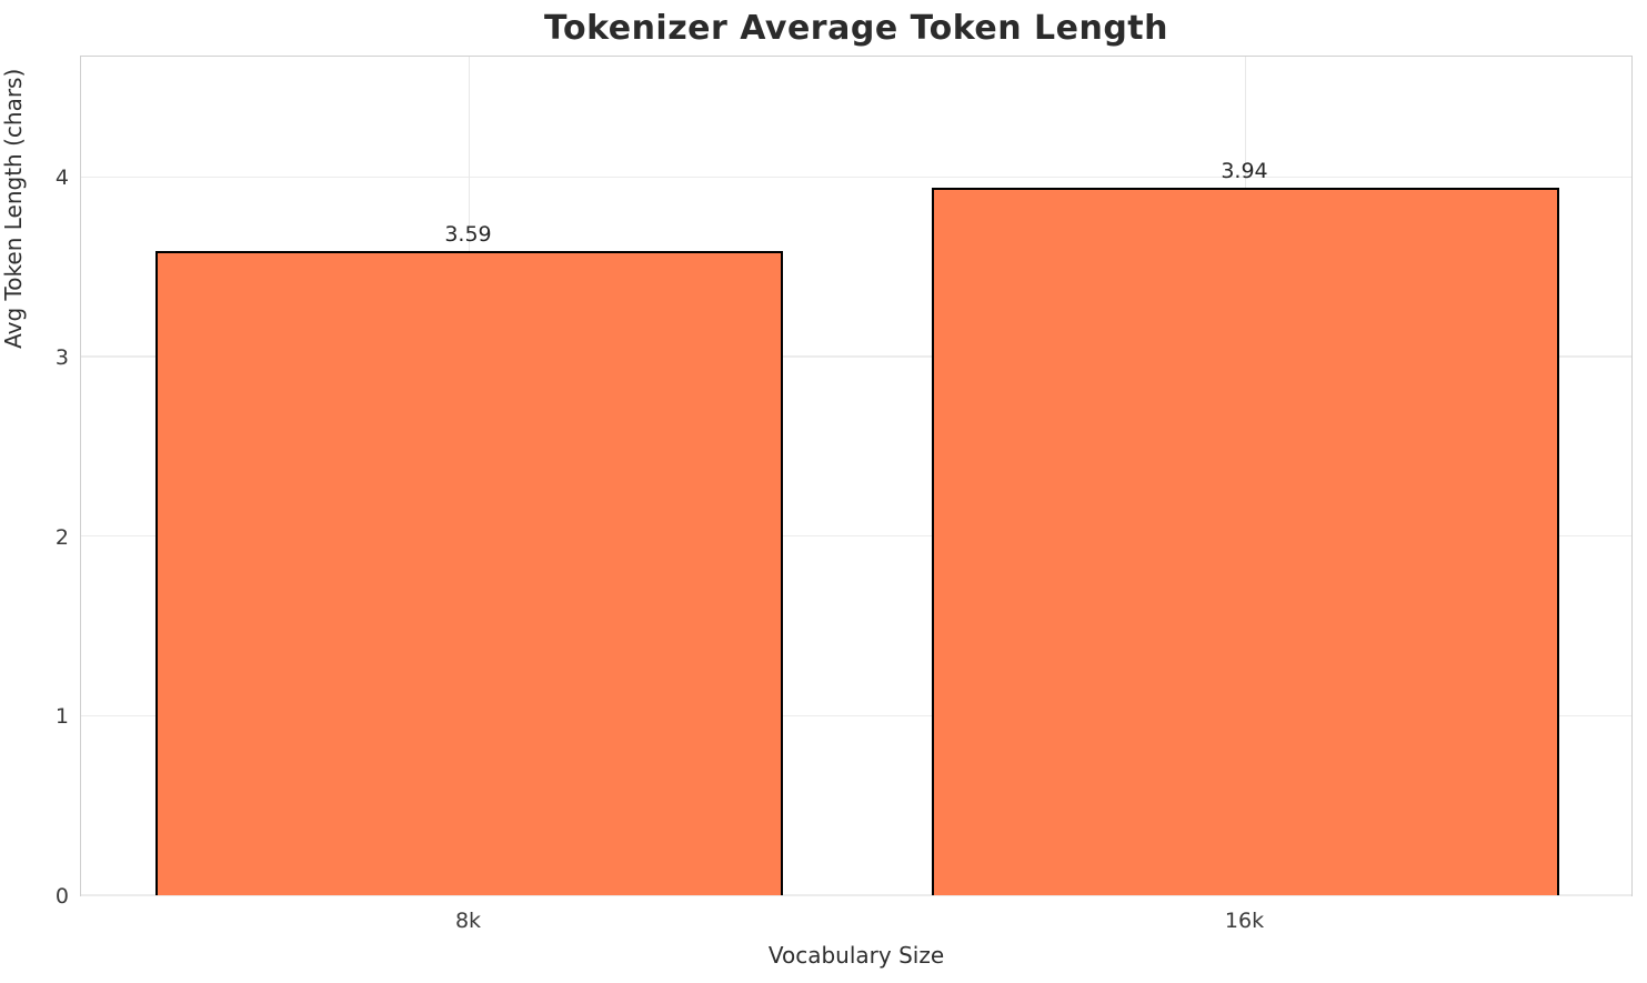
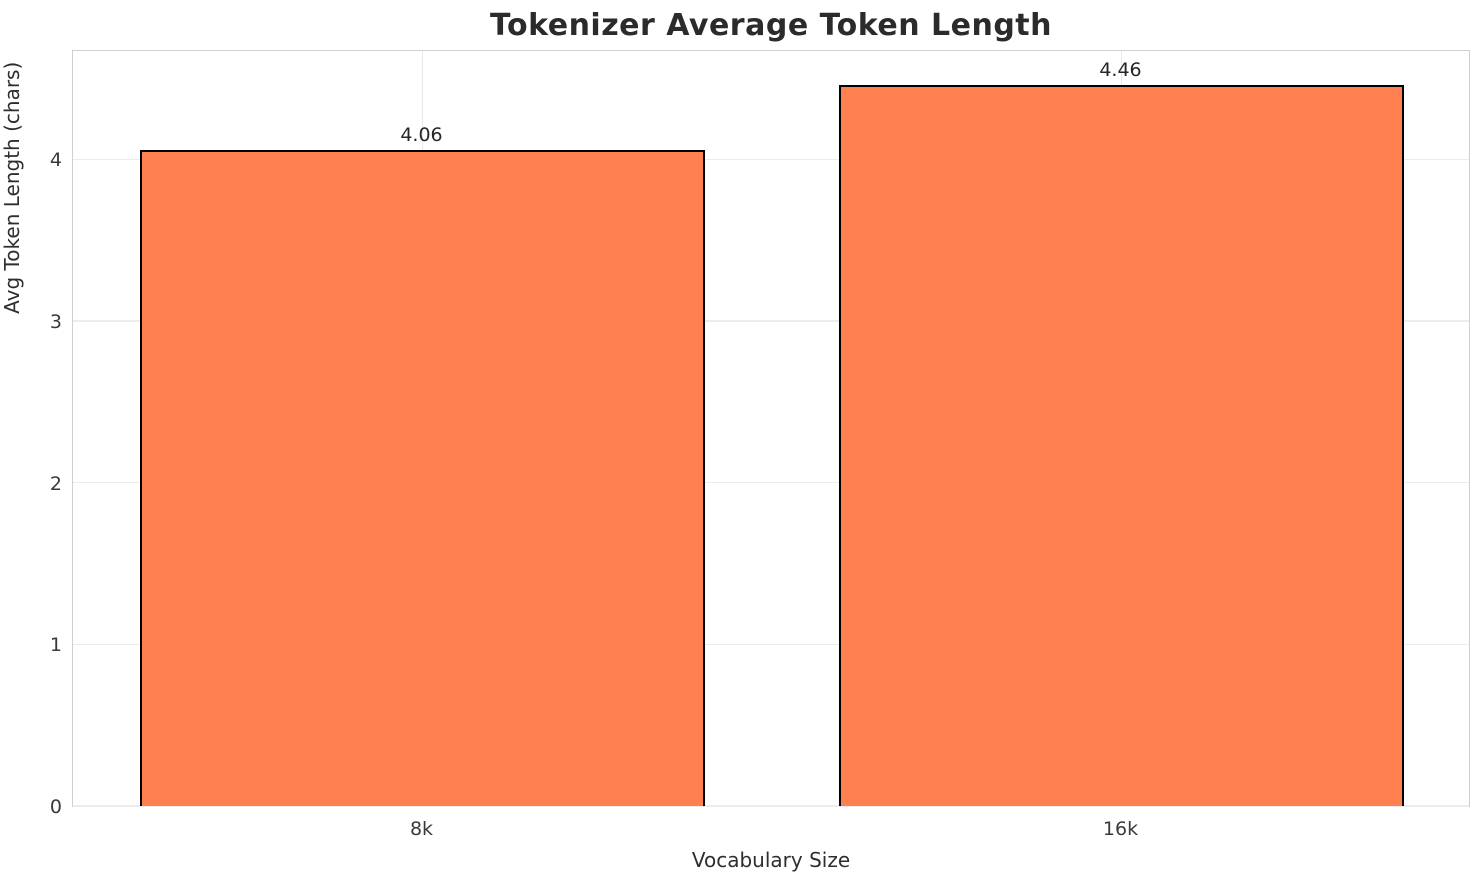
8k: 3.59 -> 4.06
16k: 3.94 -> 4.46
